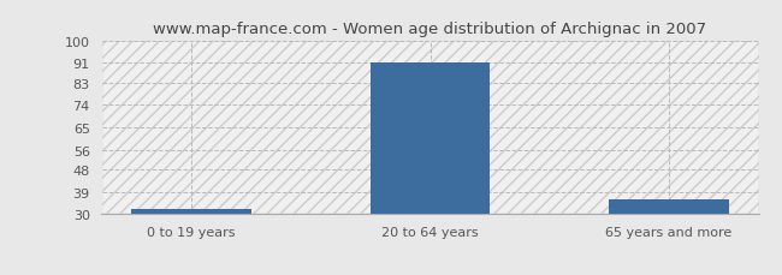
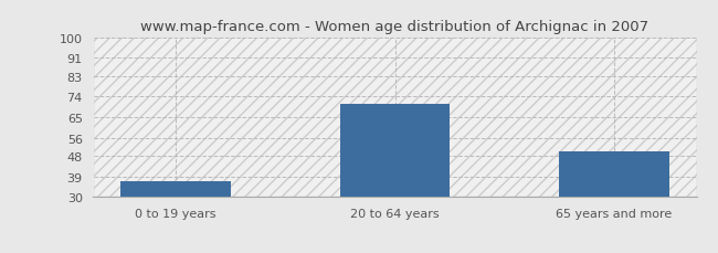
0 to 19 years: 32 -> 37
20 to 64 years: 91 -> 71
65 years and more: 36 -> 50
